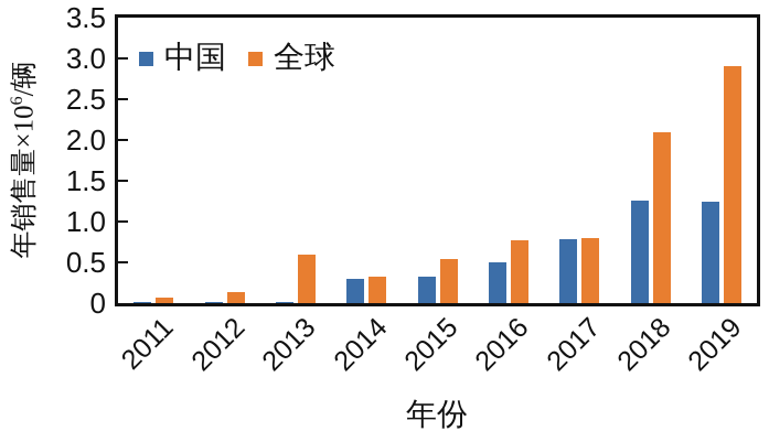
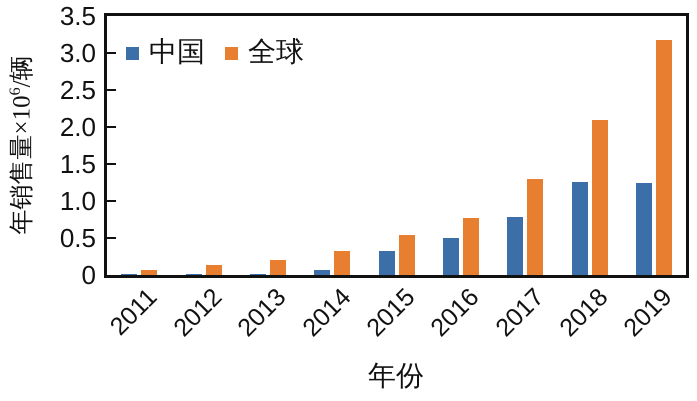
全球/2013: 0.6 -> 0.2
中国/2014: 0.3 -> 0.1
全球/2017: 0.8 -> 1.3
全球/2019: 2.9 -> 3.2
